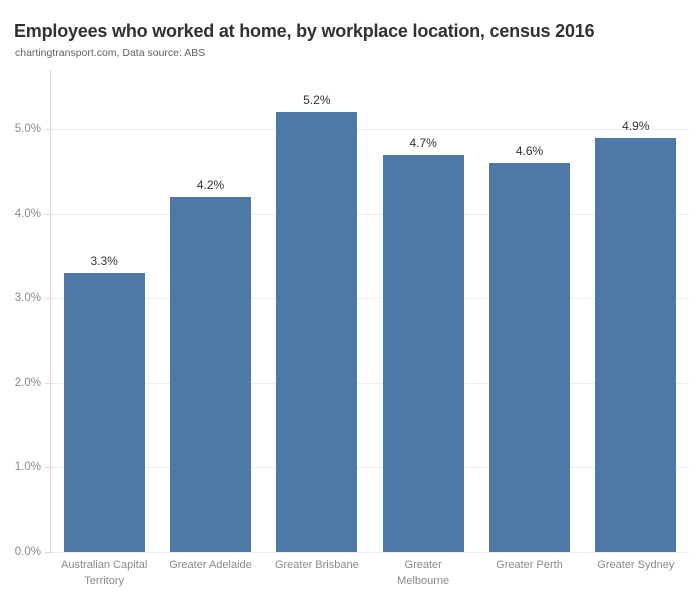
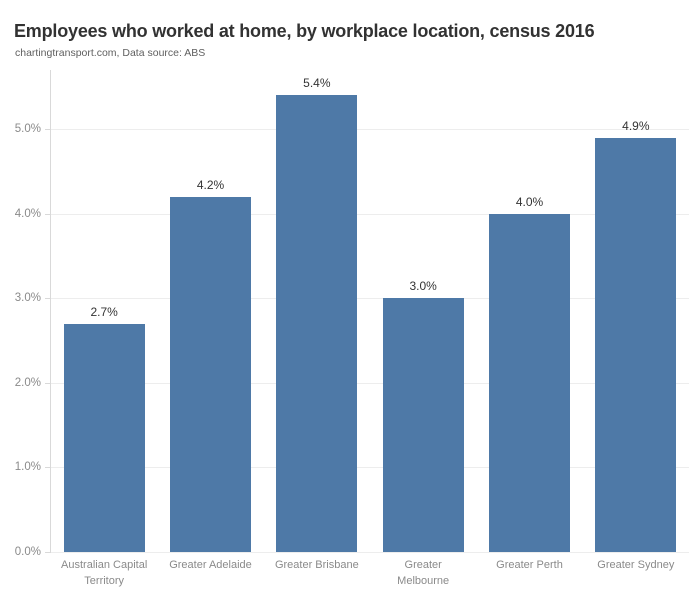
Australian Capital Territory: 3.3% -> 2.7%
Greater Brisbane: 5.2% -> 5.4%
Greater Melbourne: 4.7% -> 3.0%
Greater Perth: 4.6% -> 4.0%
